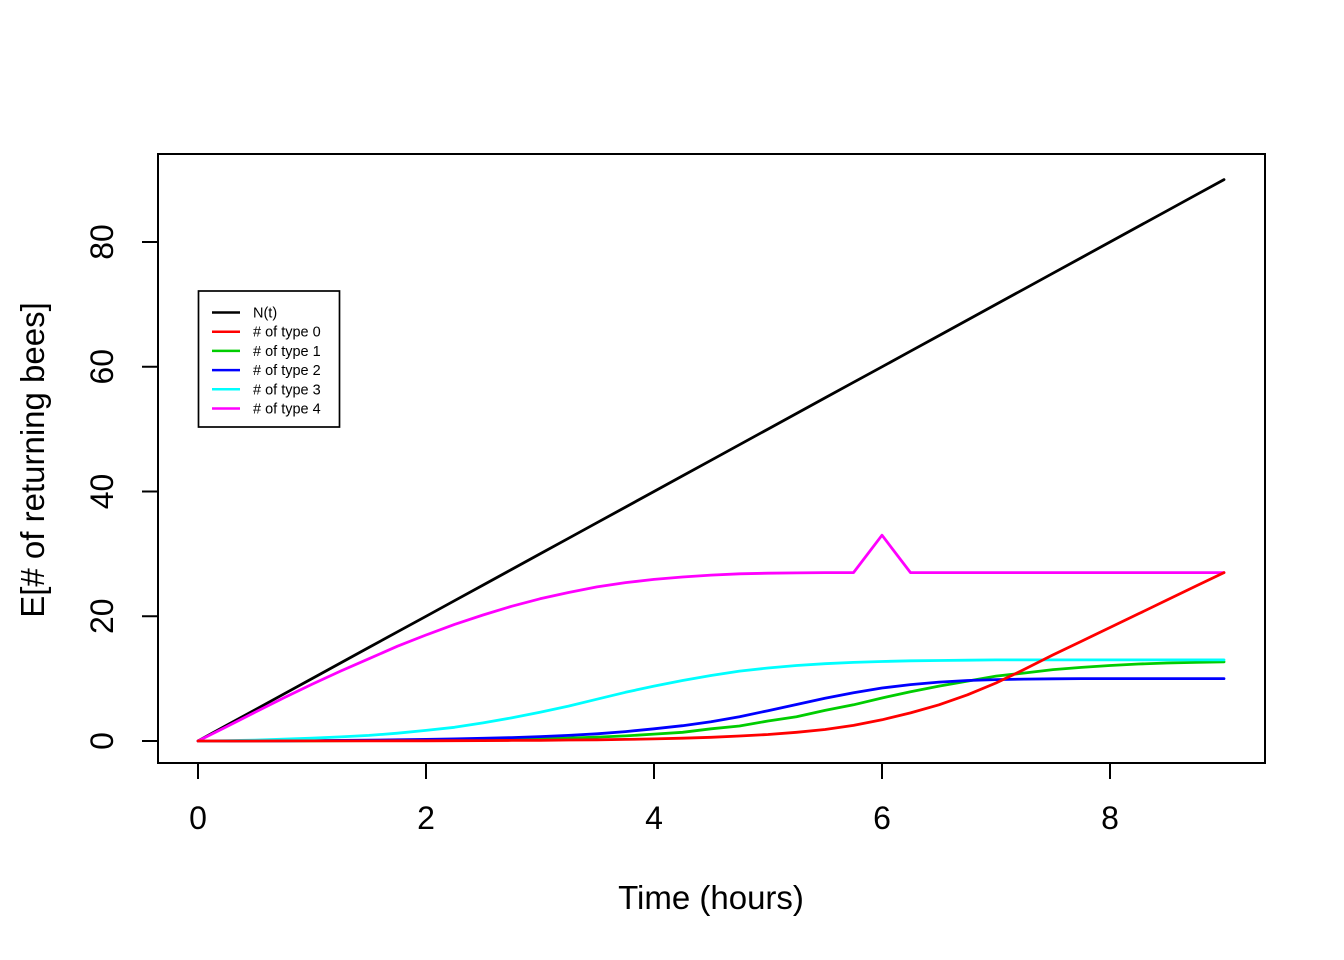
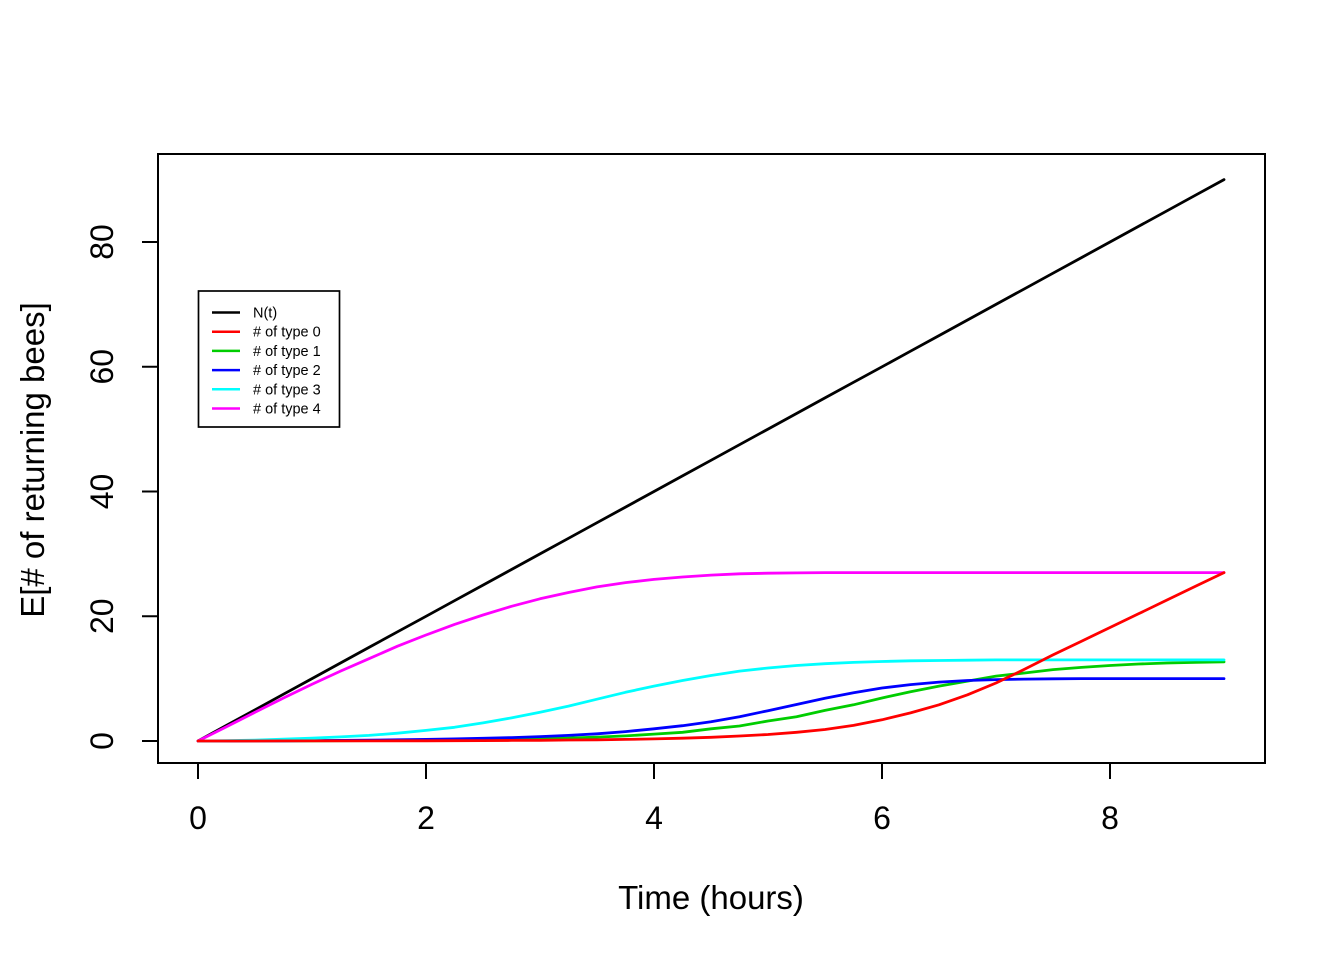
# of type 4/6: 33 -> 27
